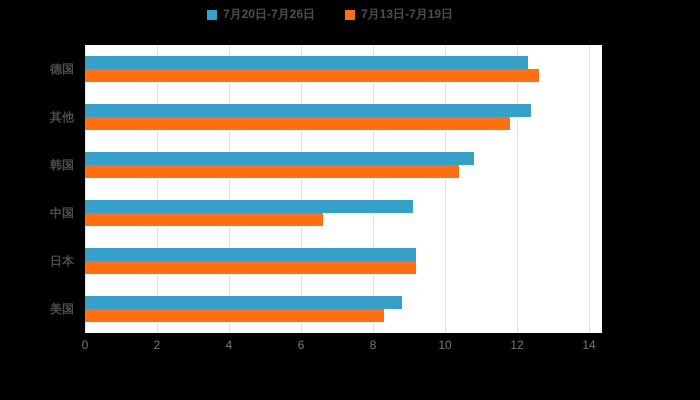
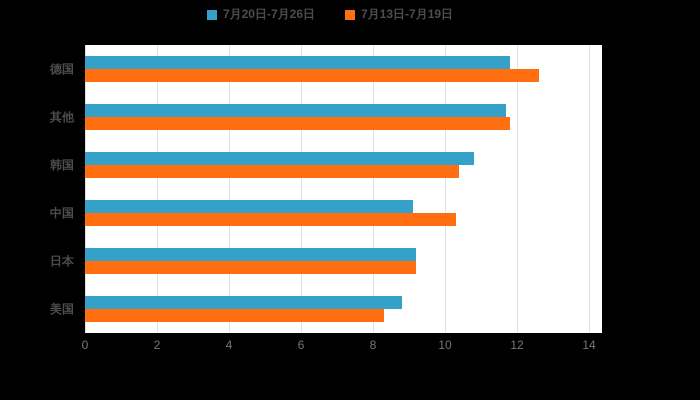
7月20日-7月26日/德国: 12.3 -> 11.8
7月20日-7月26日/其他: 12.4 -> 11.7
7月13日-7月19日/中国: 6.6 -> 10.3
